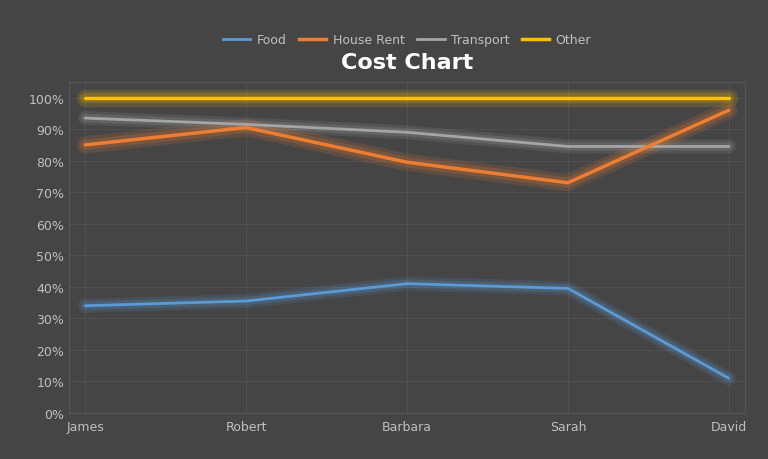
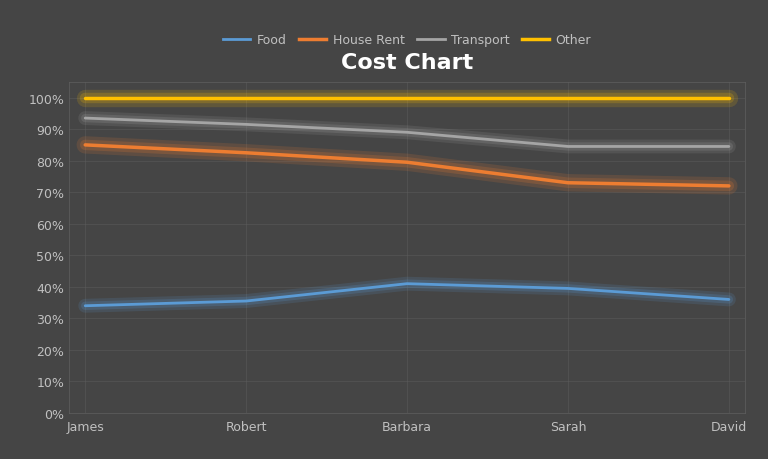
House Rent/Robert: 90.5% -> 82.5%
Food/David: 11.0% -> 36.0%
House Rent/David: 96.0% -> 72.0%
